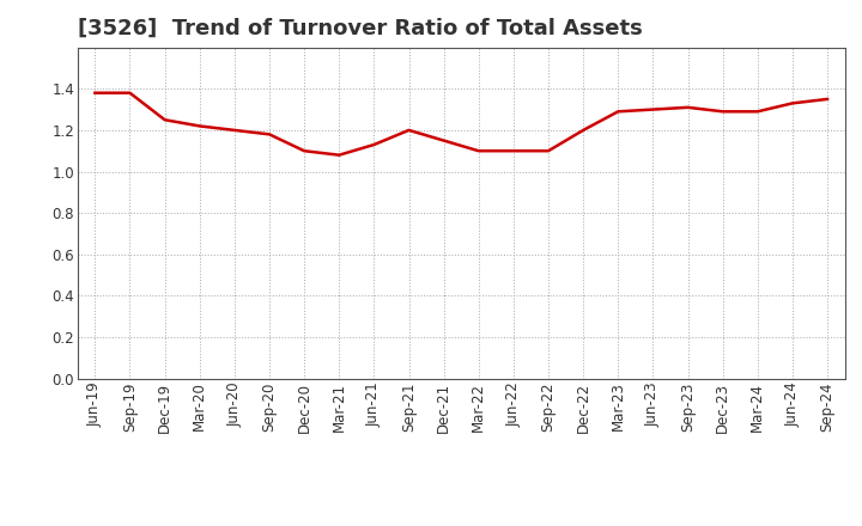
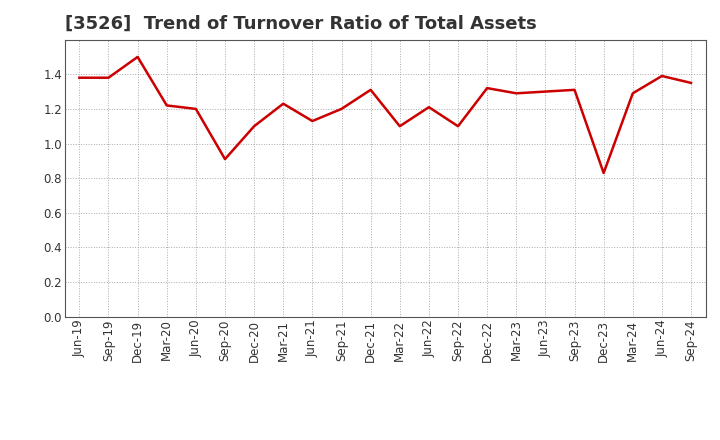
Dec-19: 1.25 -> 1.50
Sep-20: 1.18 -> 0.91
Mar-21: 1.08 -> 1.23
Dec-21: 1.15 -> 1.31
Jun-22: 1.10 -> 1.21
Dec-22: 1.20 -> 1.32
Dec-23: 1.29 -> 0.83
Jun-24: 1.33 -> 1.39
